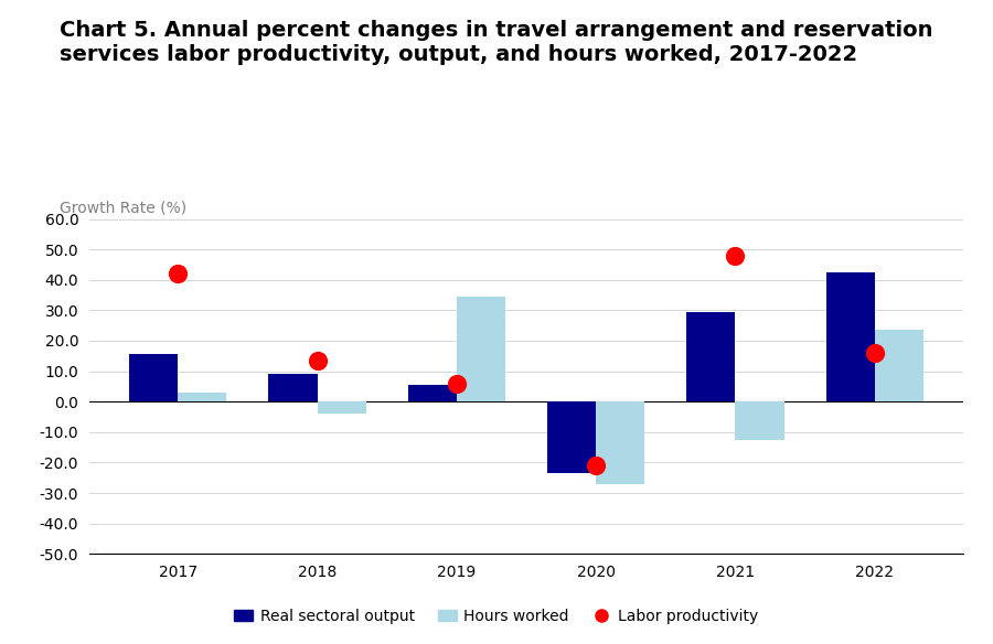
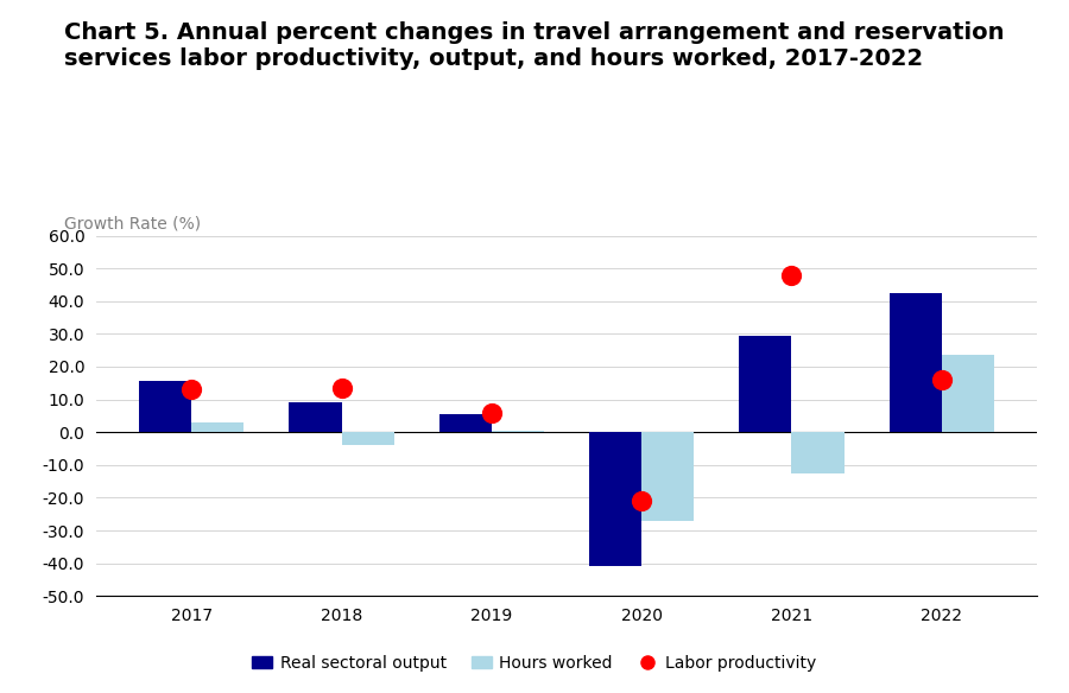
Labor productivity/2017: 42.0 -> 13.0
Hours worked/2019: 34.5 -> 0.5
Real sectoral output/2020: -23.5 -> -41.0
